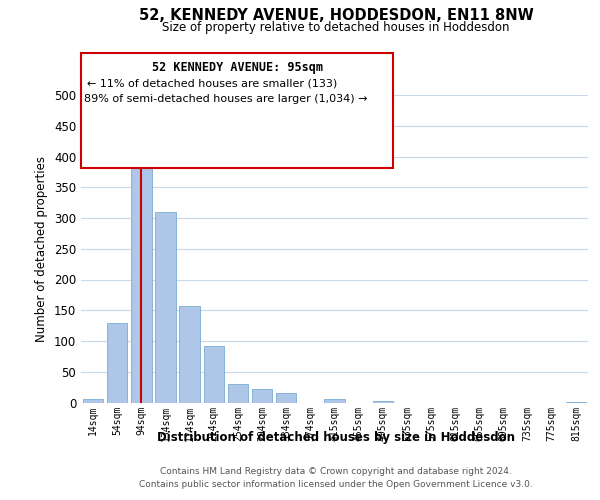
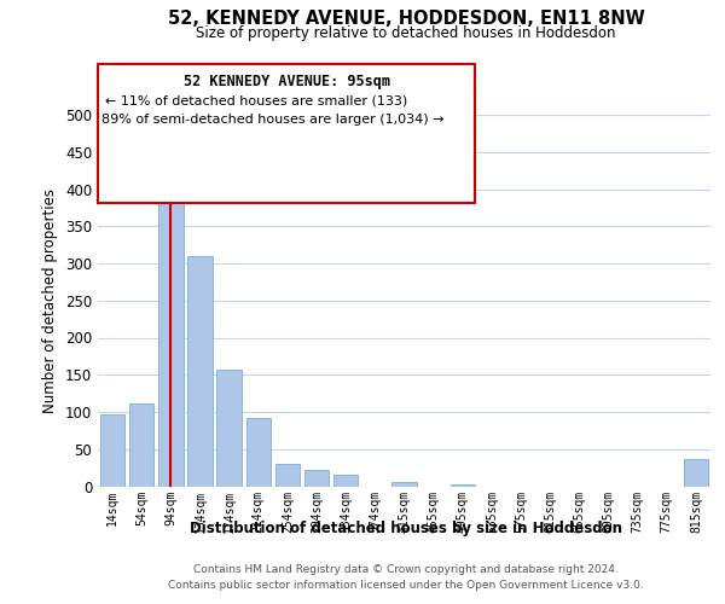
14sqm: 5 -> 96
54sqm: 130 -> 112
815sqm: 1 -> 36
